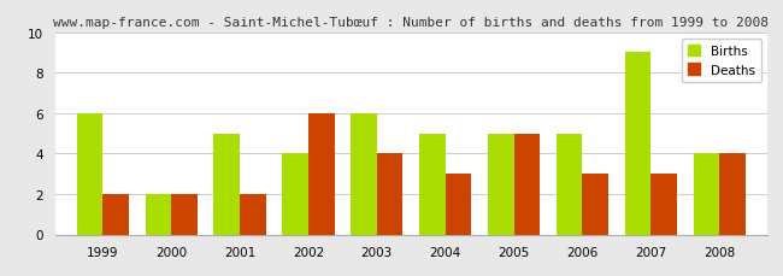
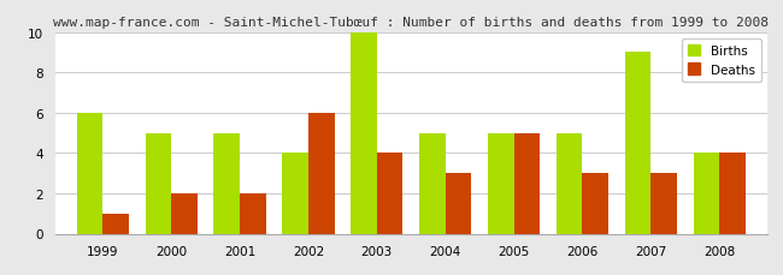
Deaths/1999: 2 -> 1
Births/2000: 2 -> 5
Births/2003: 6 -> 10
